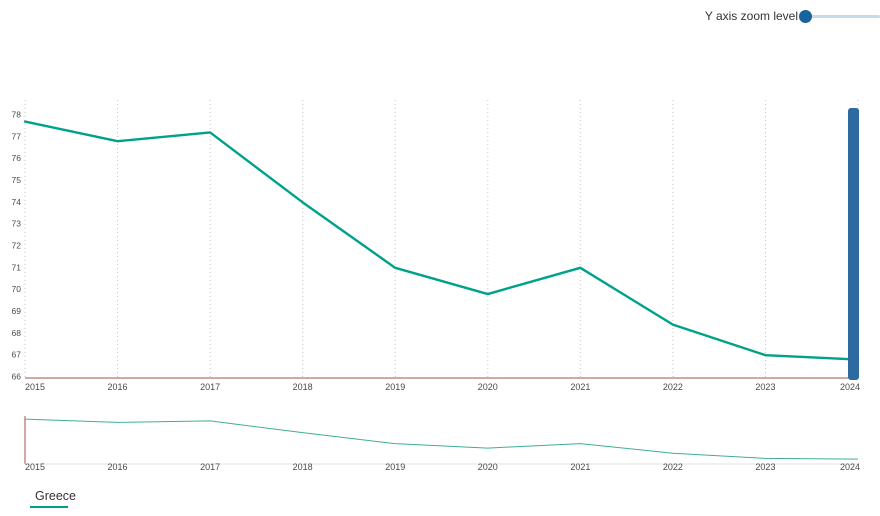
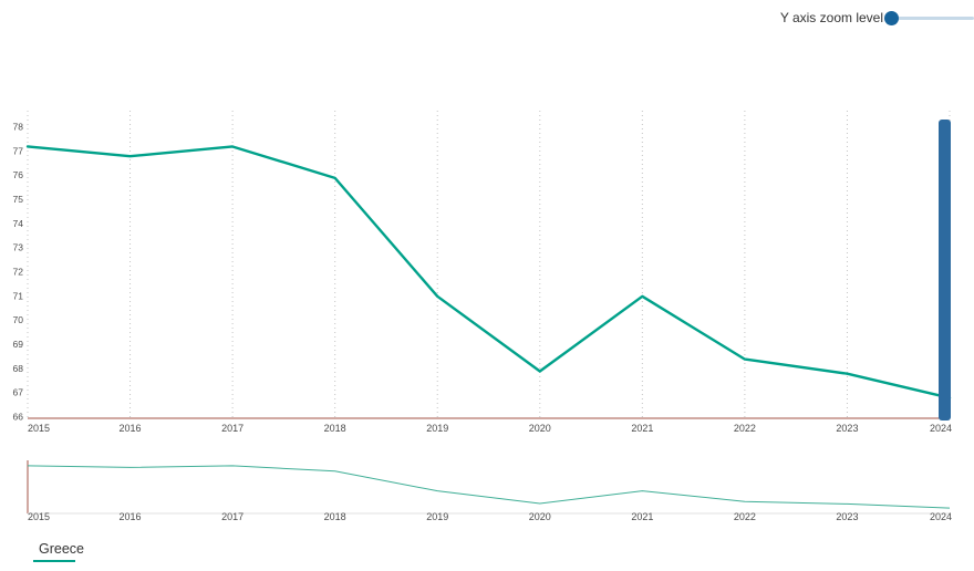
2015: 77.7 -> 77.2
2018: 74.0 -> 75.9
2020: 69.8 -> 67.9
2023: 67.0 -> 67.8
